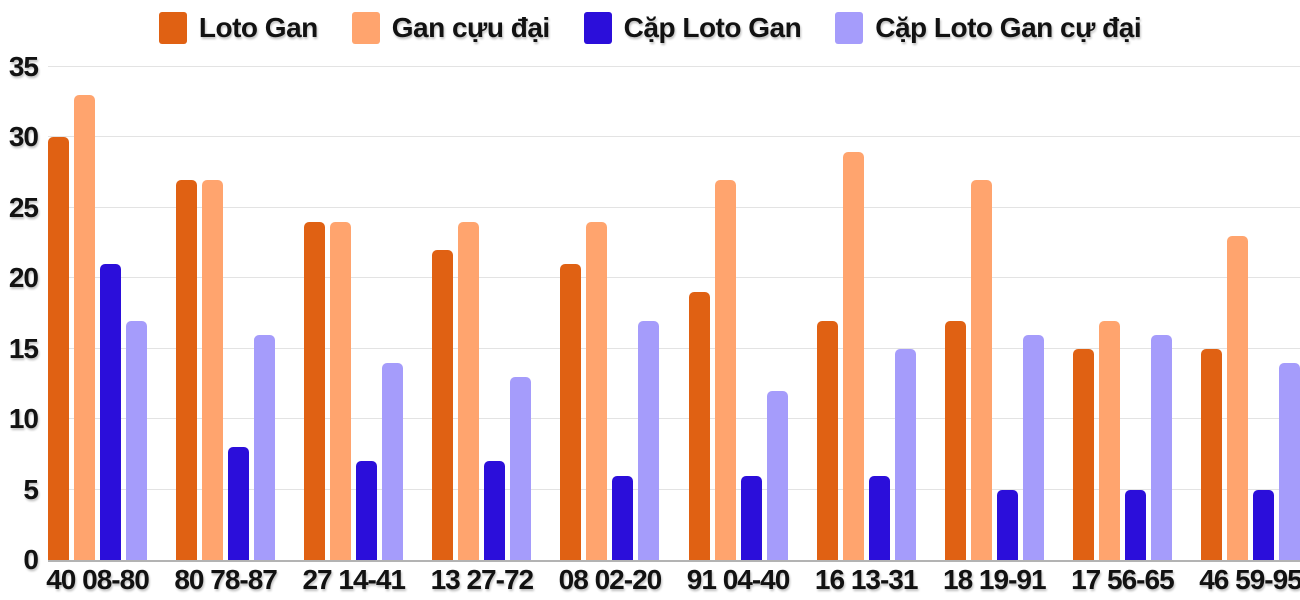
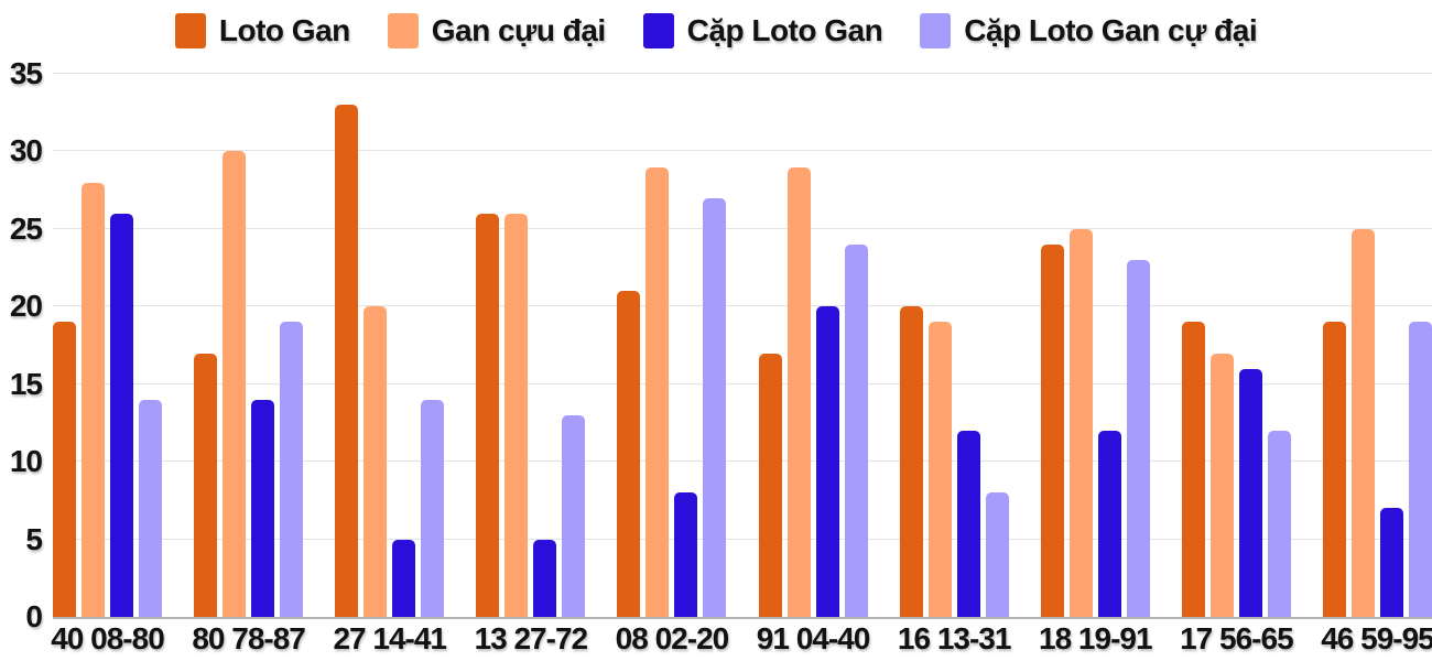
Loto Gan/40 08-80: 30 -> 19
Gan cựu đại/40 08-80: 33 -> 28
Cặp Loto Gan/40 08-80: 21 -> 26
Cặp Loto Gan cự đại/40 08-80: 17 -> 14
Loto Gan/80 78-87: 27 -> 17
Gan cựu đại/80 78-87: 27 -> 30
Cặp Loto Gan/80 78-87: 8 -> 14
Cặp Loto Gan cự đại/80 78-87: 16 -> 19
Loto Gan/27 14-41: 24 -> 33
Gan cựu đại/27 14-41: 24 -> 20
Cặp Loto Gan/27 14-41: 7 -> 5
Loto Gan/13 27-72: 22 -> 26
Gan cựu đại/13 27-72: 24 -> 26
Cặp Loto Gan/13 27-72: 7 -> 5
Gan cựu đại/08 02-20: 24 -> 29
Cặp Loto Gan/08 02-20: 6 -> 8
Cặp Loto Gan cự đại/08 02-20: 17 -> 27
Loto Gan/91 04-40: 19 -> 17
Gan cựu đại/91 04-40: 27 -> 29
Cặp Loto Gan/91 04-40: 6 -> 20
Cặp Loto Gan cự đại/91 04-40: 12 -> 24
Loto Gan/16 13-31: 17 -> 20
Gan cựu đại/16 13-31: 29 -> 19
Cặp Loto Gan/16 13-31: 6 -> 12
Cặp Loto Gan cự đại/16 13-31: 15 -> 8
Loto Gan/18 19-91: 17 -> 24
Gan cựu đại/18 19-91: 27 -> 25
Cặp Loto Gan/18 19-91: 5 -> 12
Cặp Loto Gan cự đại/18 19-91: 16 -> 23
Loto Gan/17 56-65: 15 -> 19
Cặp Loto Gan/17 56-65: 5 -> 16
Cặp Loto Gan cự đại/17 56-65: 16 -> 12
Loto Gan/46 59-95: 15 -> 19
Gan cựu đại/46 59-95: 23 -> 25
Cặp Loto Gan/46 59-95: 5 -> 7
Cặp Loto Gan cự đại/46 59-95: 14 -> 19
